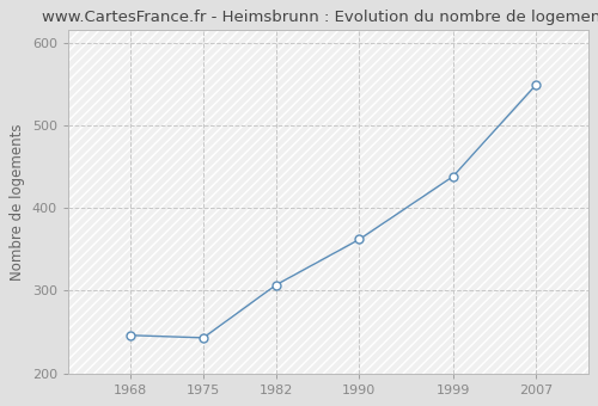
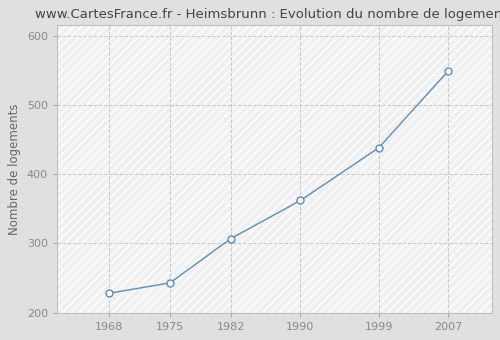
1968: 246 -> 228
